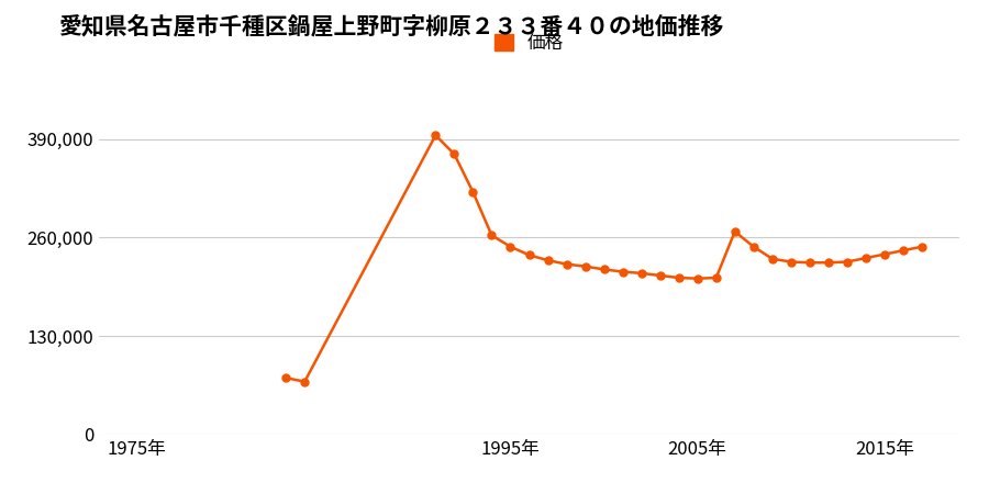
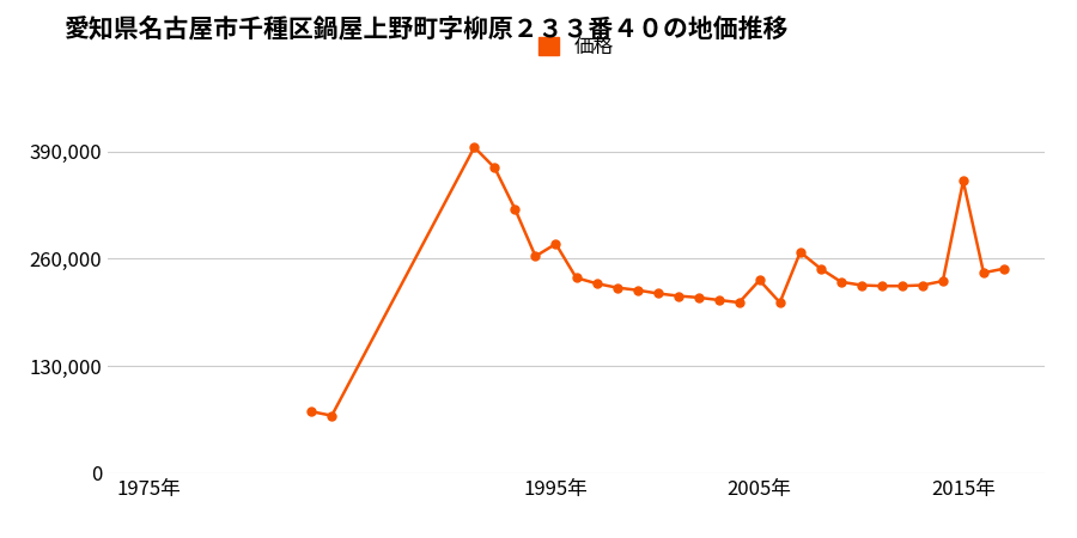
1995年: 248,000 -> 278,000
2005年: 206,000 -> 234,000
2015年: 238,000 -> 354,000
